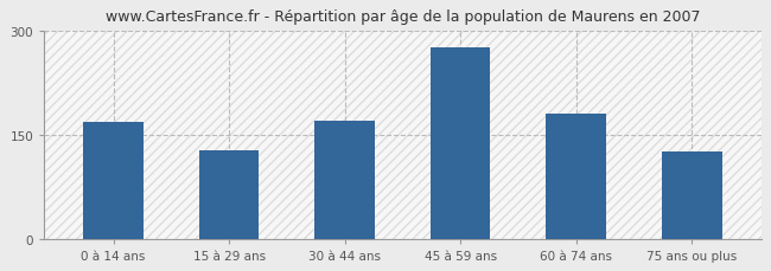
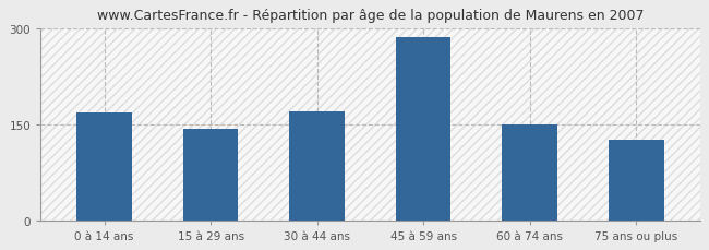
15 à 29 ans: 128 -> 142
45 à 59 ans: 276 -> 285
60 à 74 ans: 180 -> 149
